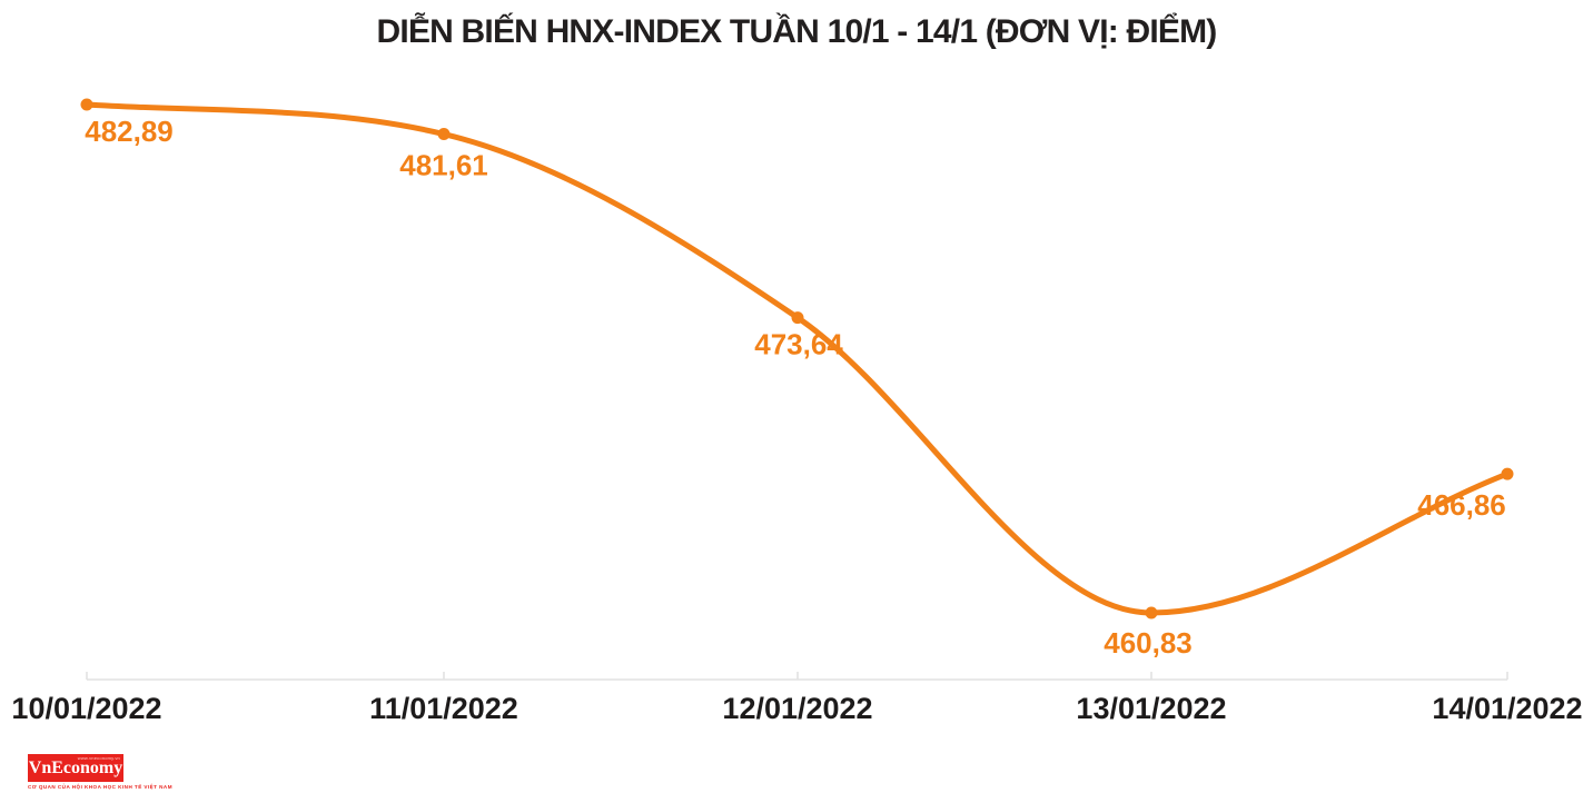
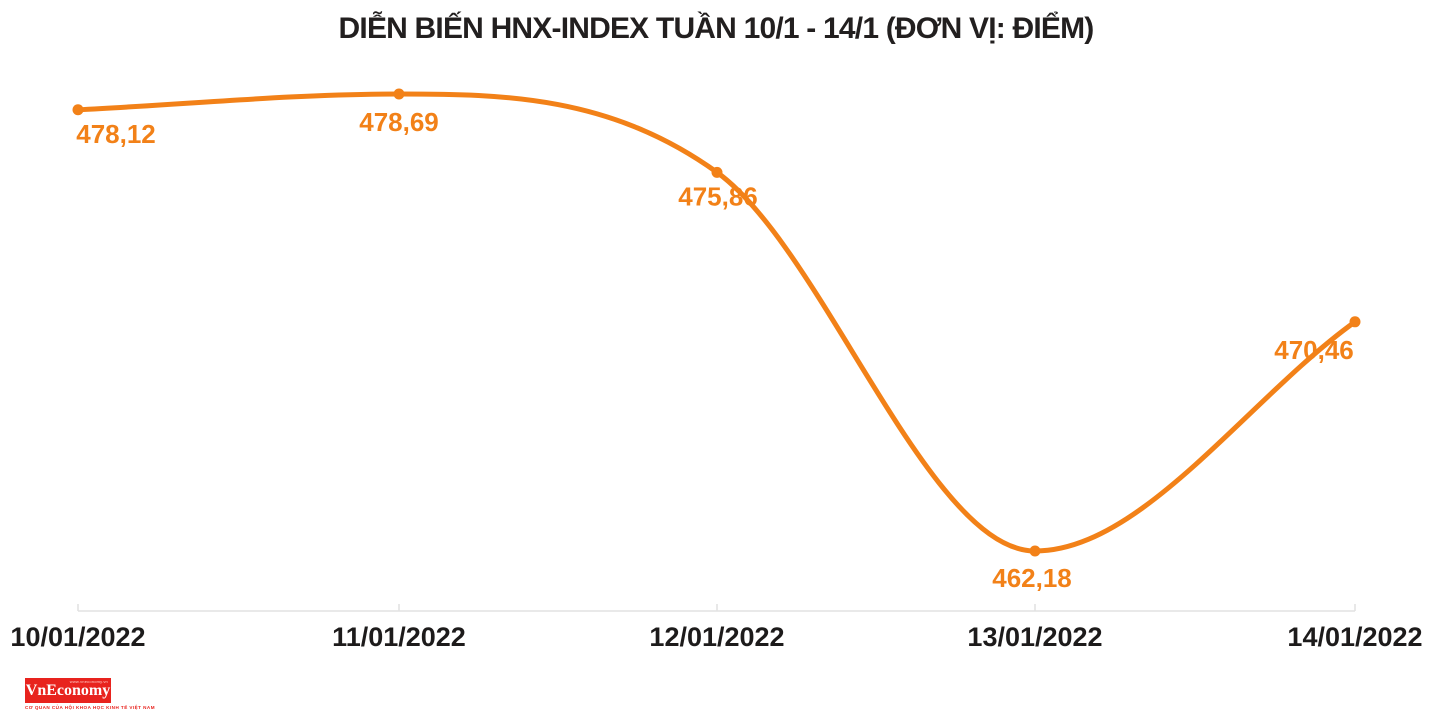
10/01/2022: 482,89 -> 478,12
11/01/2022: 481,61 -> 478,69
12/01/2022: 473,64 -> 475,86
13/01/2022: 460,83 -> 462,18
14/01/2022: 466,86 -> 470,46
